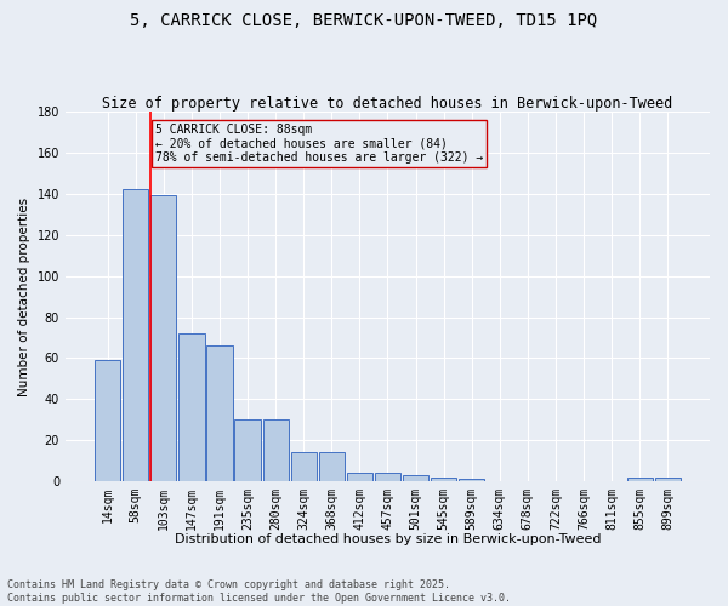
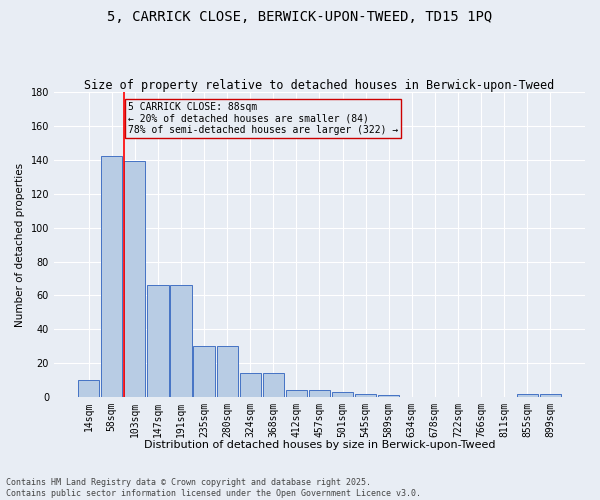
14sqm: 59 -> 10
147sqm: 72 -> 66
